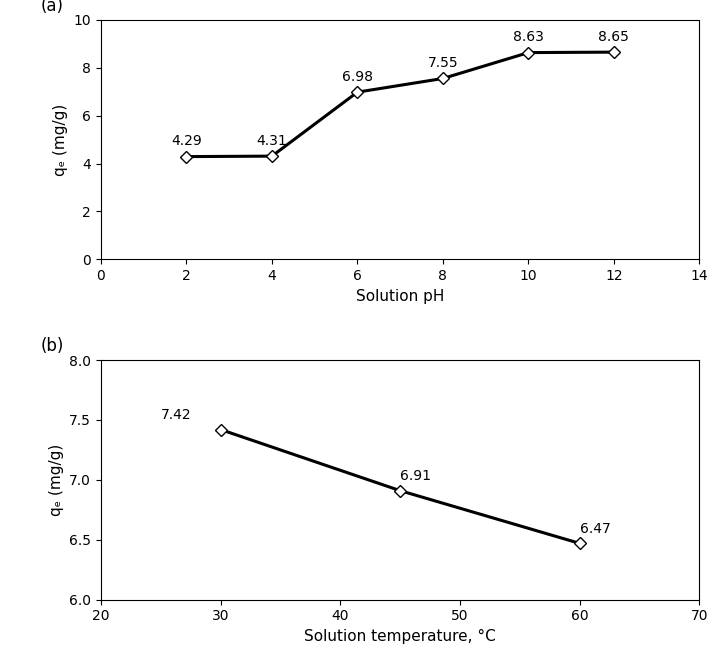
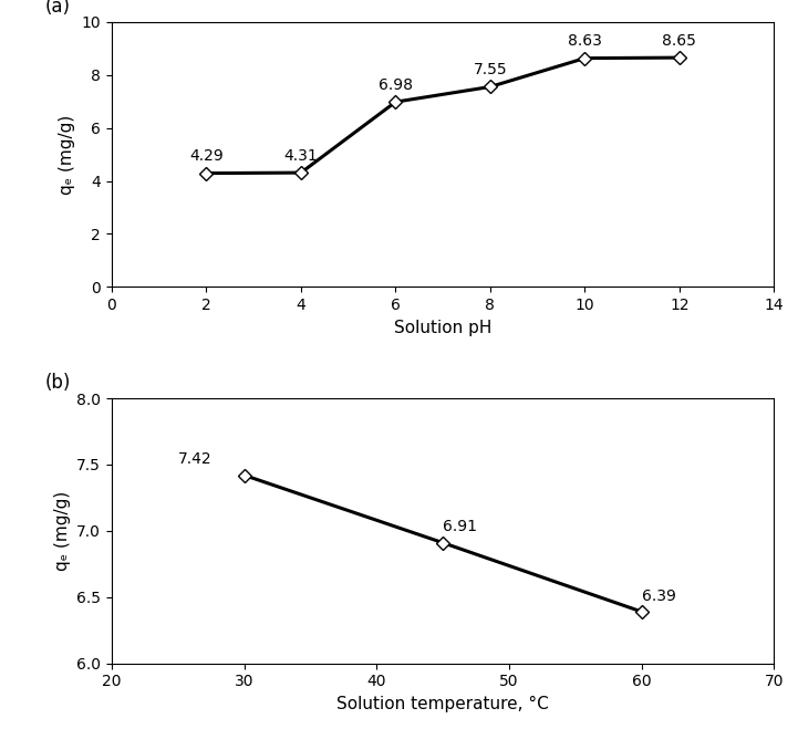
60: 6.47 -> 6.39
